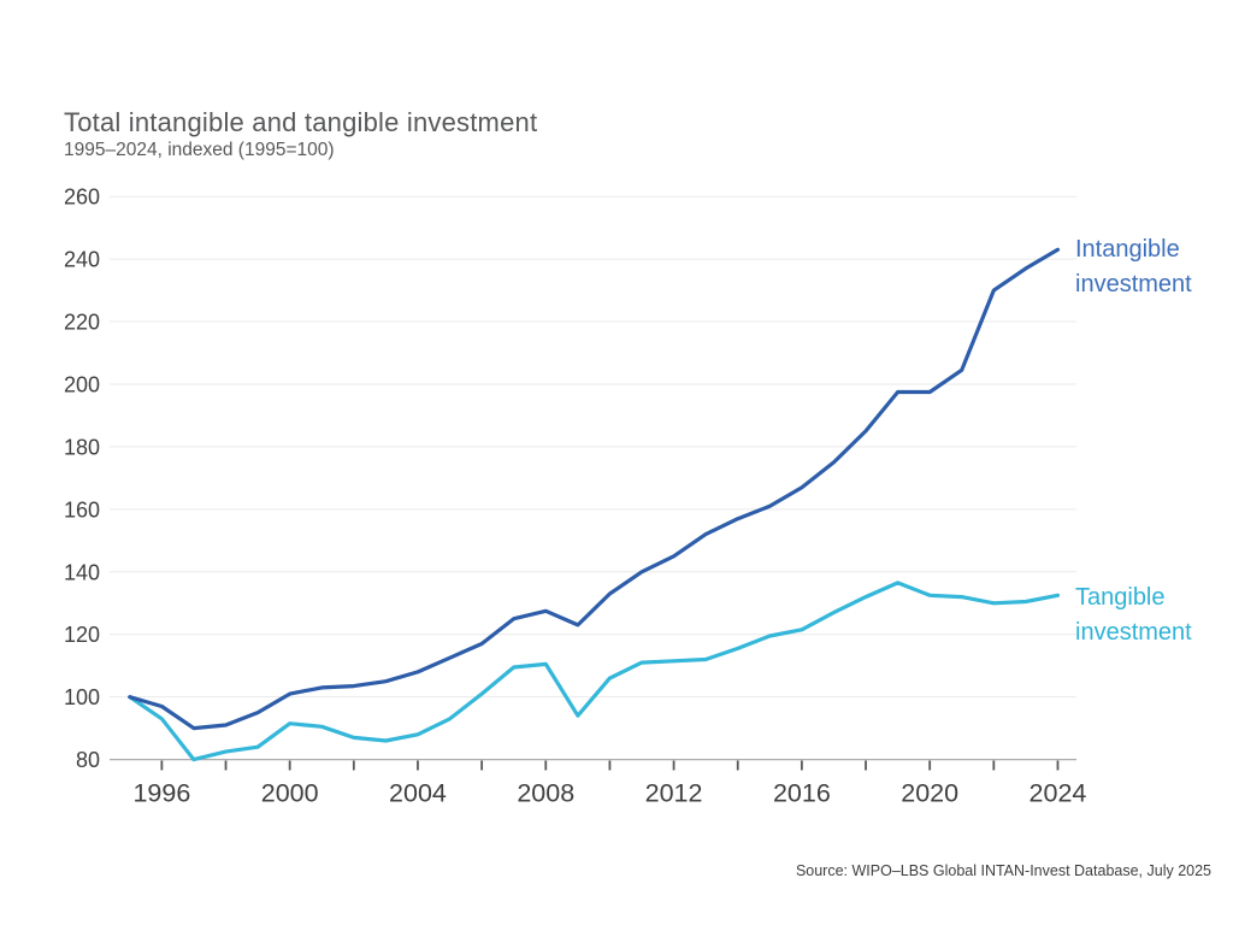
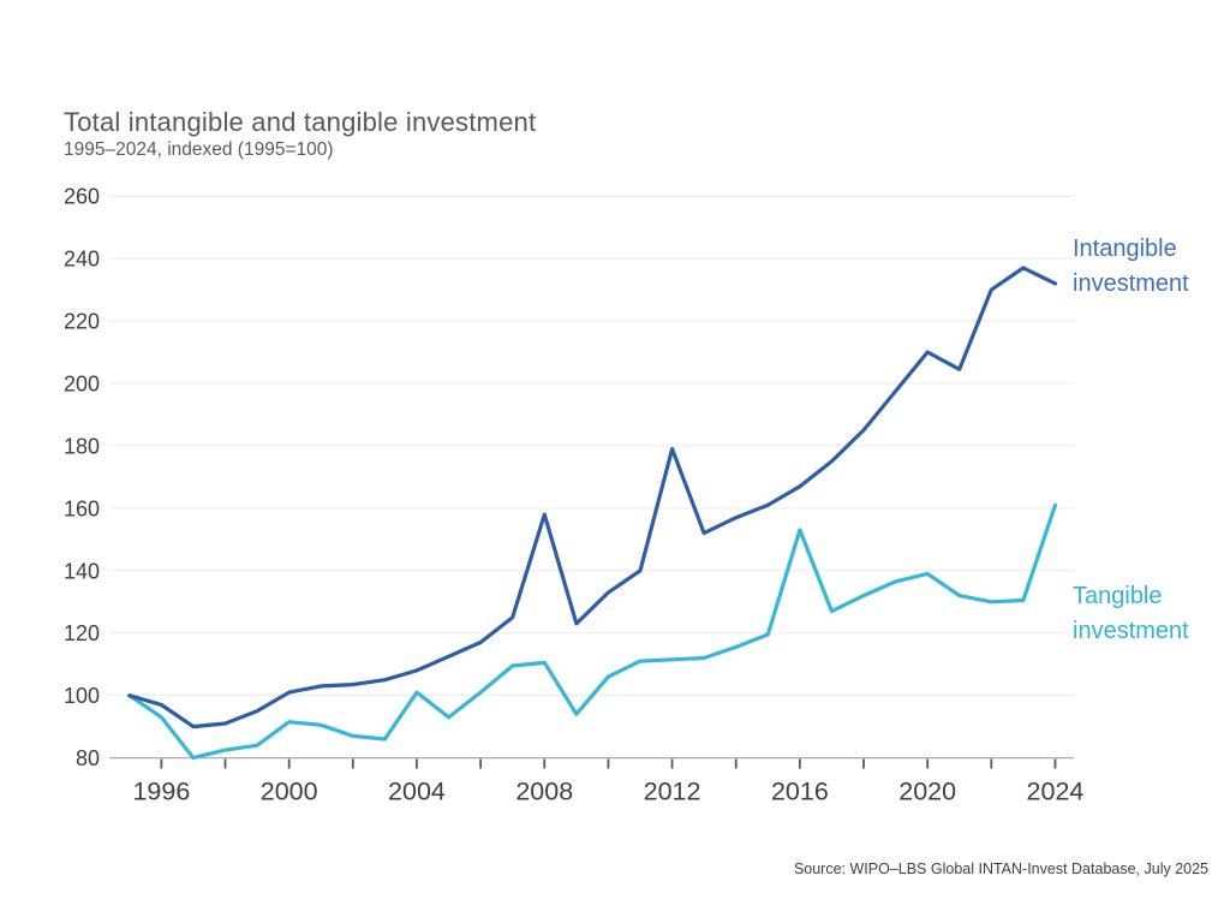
Tangible investment/2004: 88 -> 101
Intangible investment/2008: 128 -> 158
Intangible investment/2012: 145 -> 179
Tangible investment/2016: 122 -> 153
Intangible investment/2020: 198 -> 210
Tangible investment/2020: 132 -> 139
Intangible investment/2024: 243 -> 232
Tangible investment/2024: 132 -> 161
